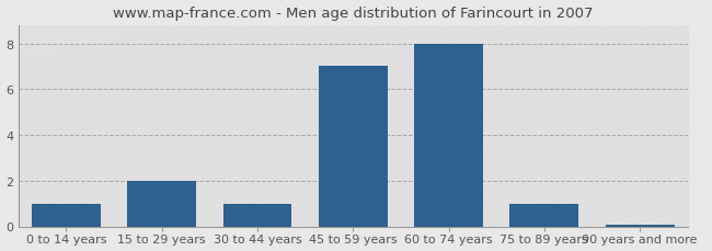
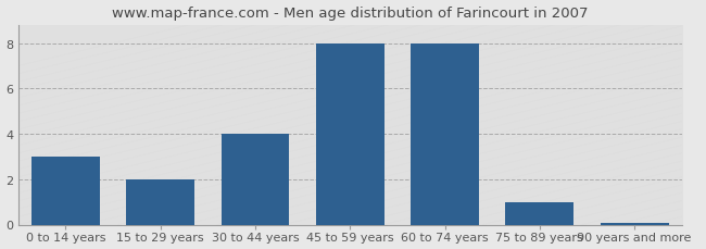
0 to 14 years: 1.00 -> 3.00
30 to 44 years: 1.00 -> 4.00
45 to 59 years: 7.00 -> 8.00
